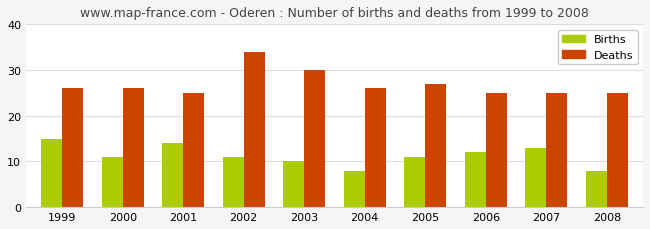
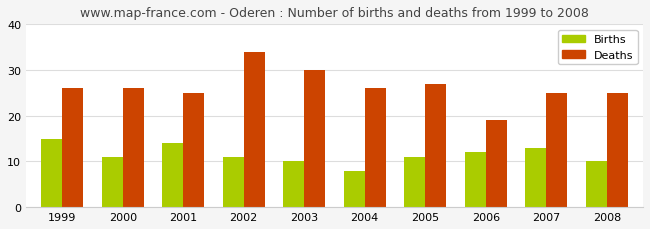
Deaths/2006: 25 -> 19
Births/2008: 8 -> 10
